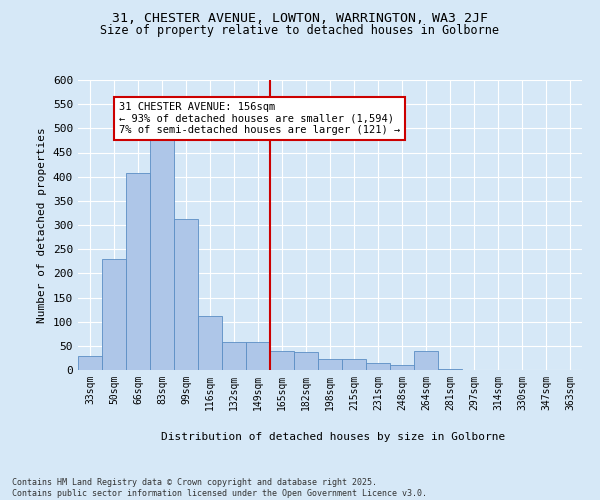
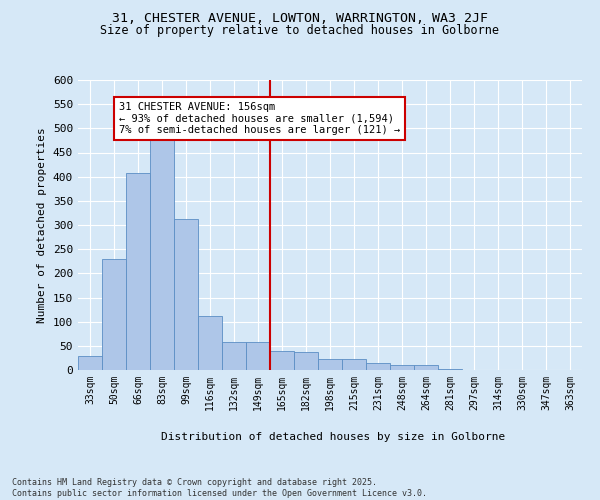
264sqm: 40 -> 10
